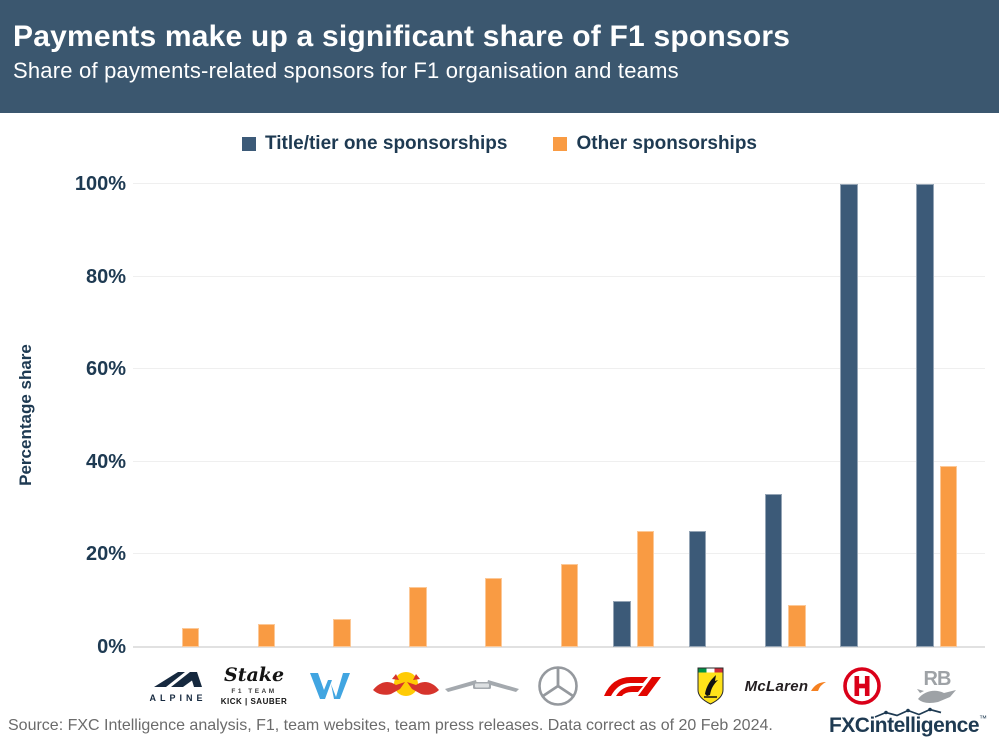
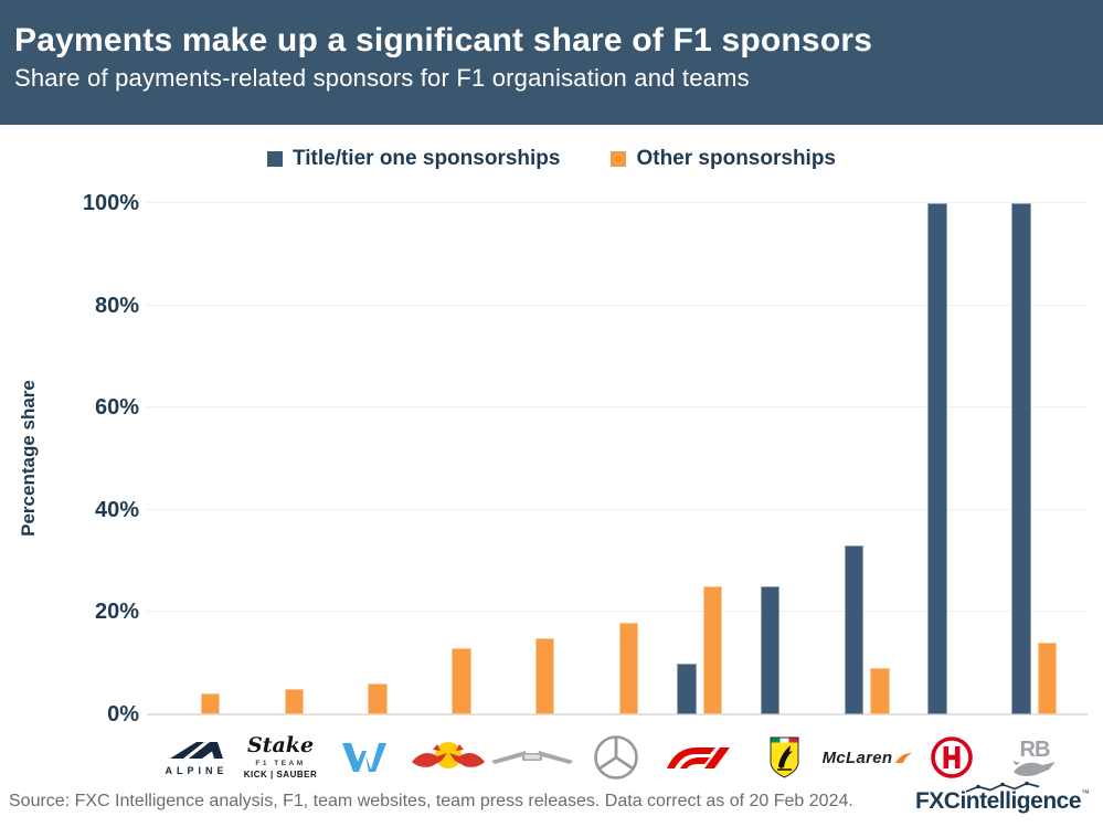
Other sponsorships/RB: 39% -> 14%
